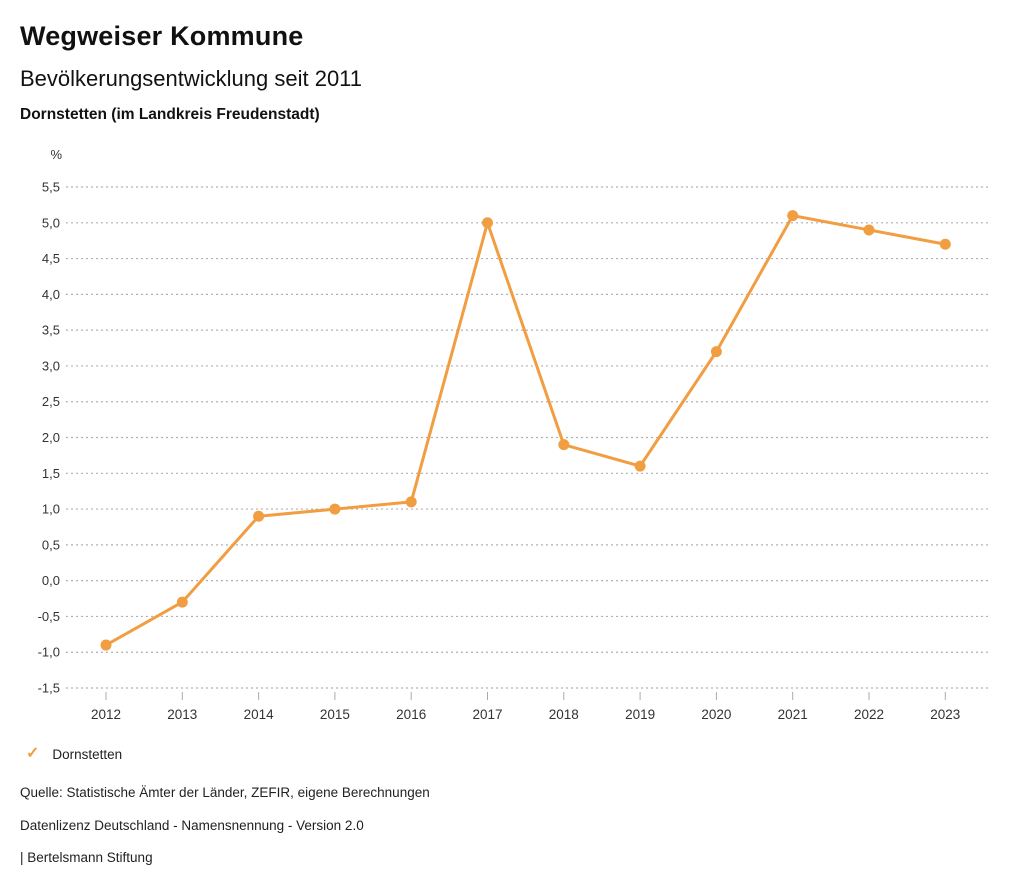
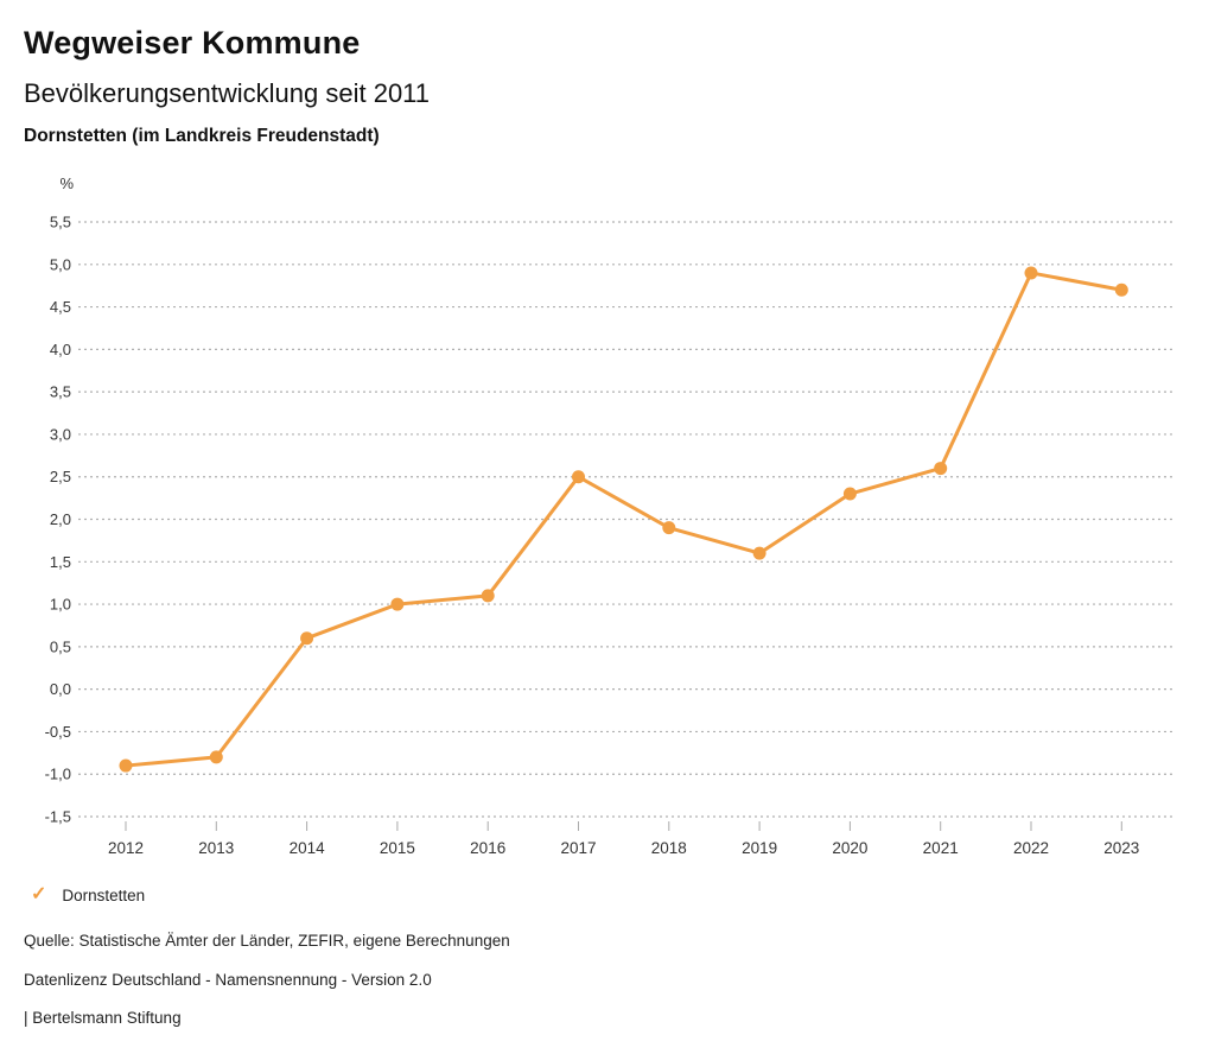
2013: -0,3 -> -0,8
2014: 0,9 -> 0,6
2017: 5,0 -> 2,5
2020: 3,2 -> 2,3
2021: 5,1 -> 2,6
